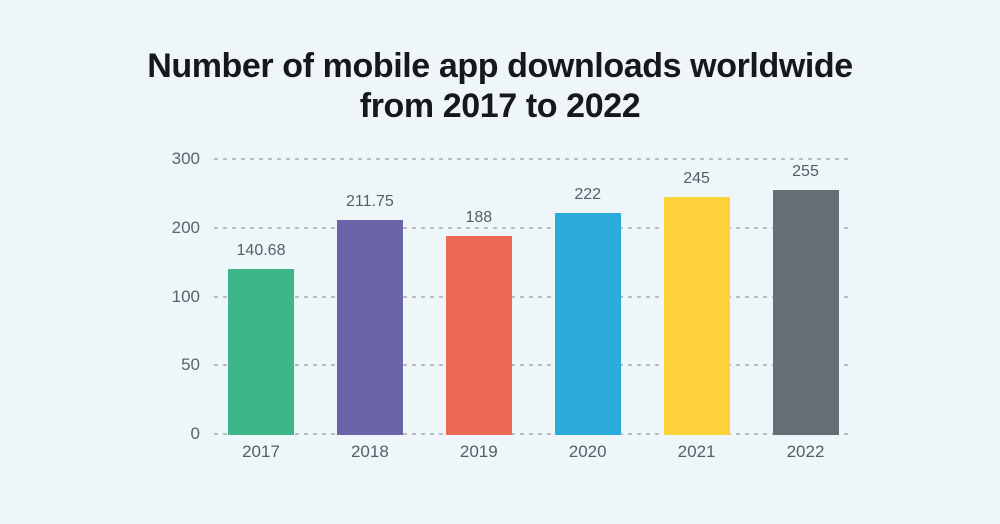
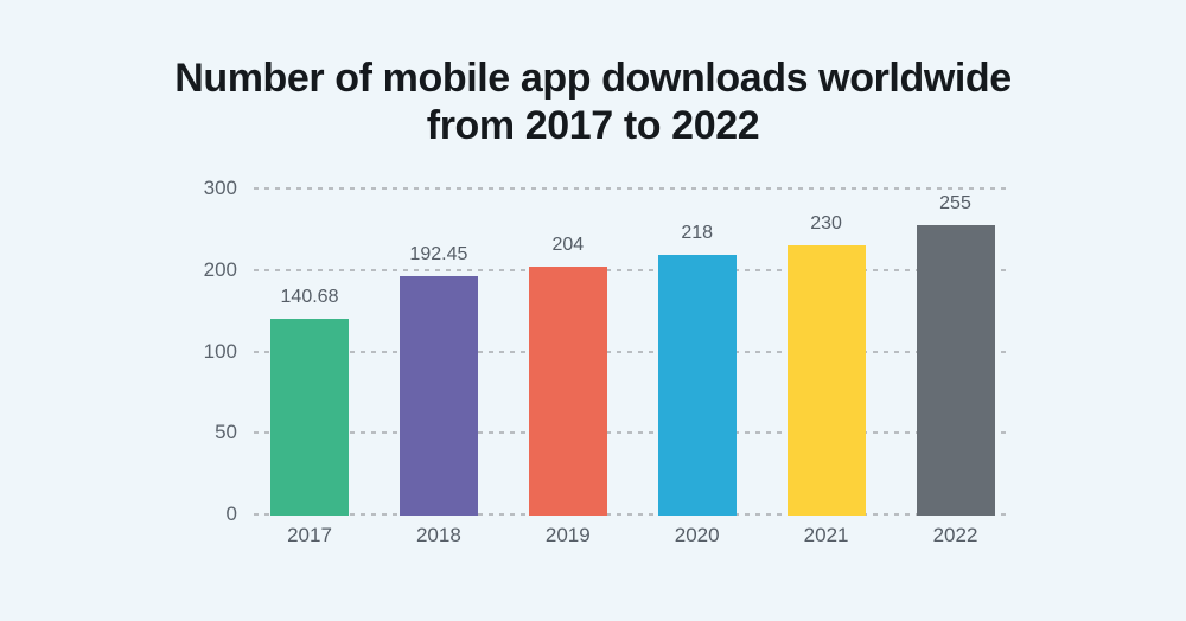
2018: 211.75 -> 192.45
2019: 188 -> 204
2020: 222 -> 218
2021: 245 -> 230
